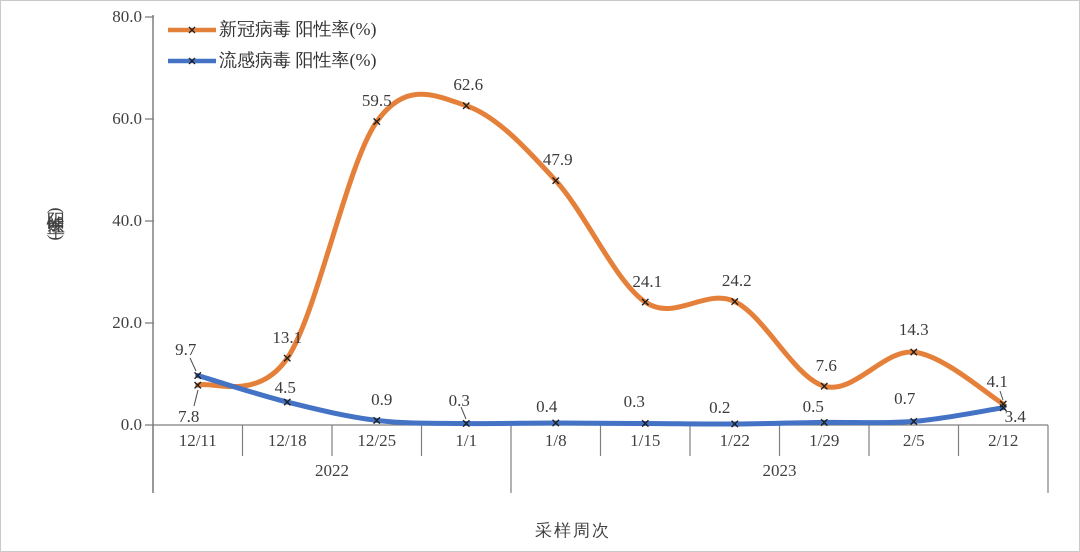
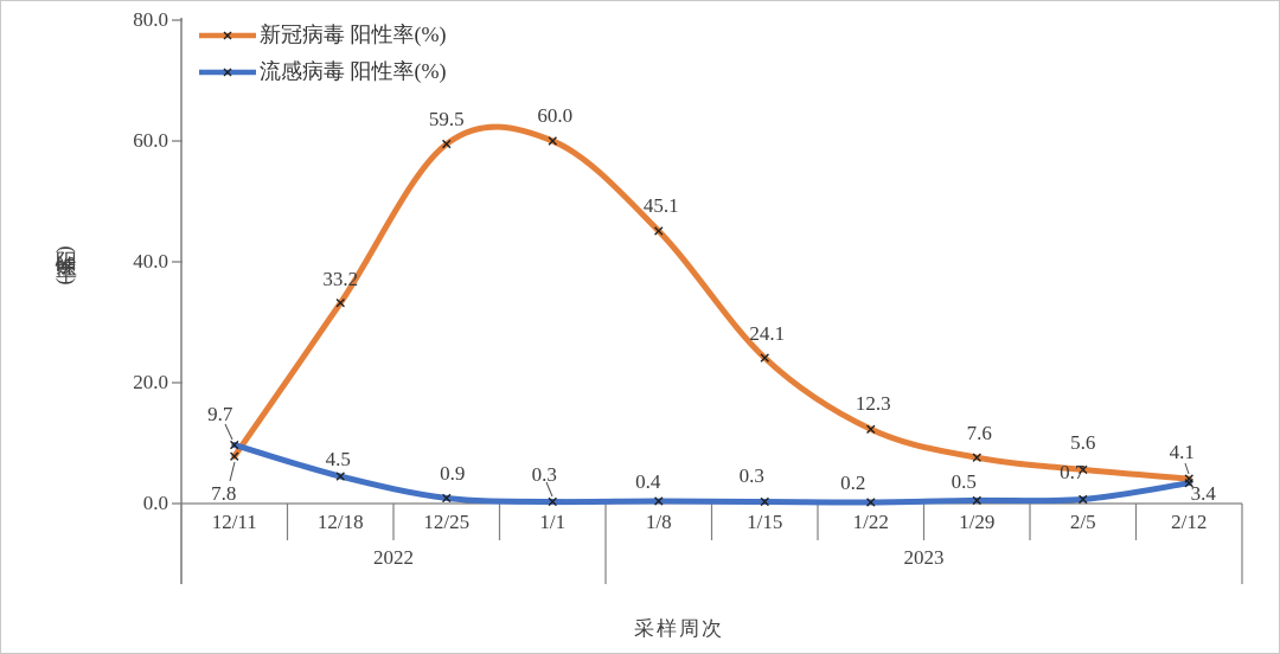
新冠病毒 阳性率(%)/12/18: 13.1 -> 33.2
新冠病毒 阳性率(%)/1/1: 62.6 -> 60.0
新冠病毒 阳性率(%)/1/8: 47.9 -> 45.1
新冠病毒 阳性率(%)/1/22: 24.2 -> 12.3
新冠病毒 阳性率(%)/2/5: 14.3 -> 5.6
